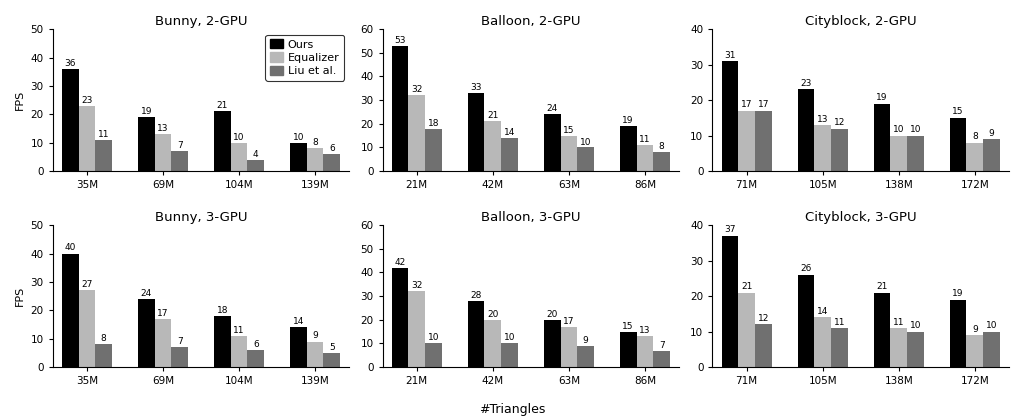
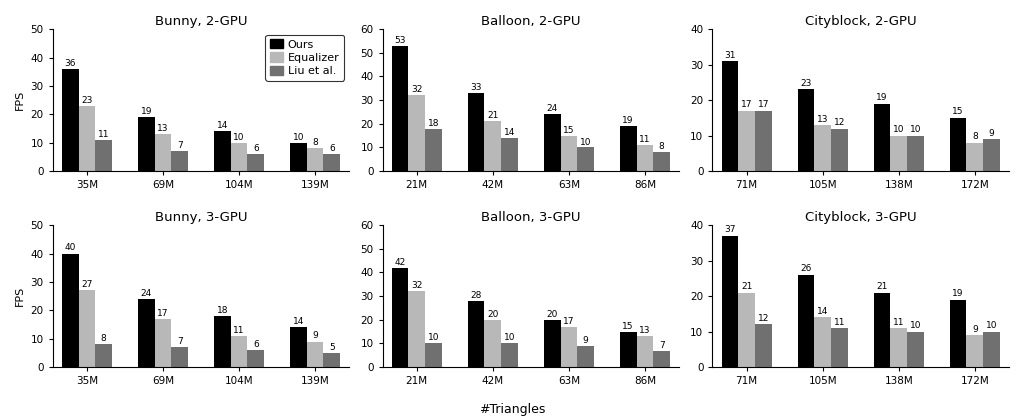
Bunny, 2-GPU/Ours/104M: 21 -> 14
Bunny, 2-GPU/Liu et al./104M: 4 -> 6
